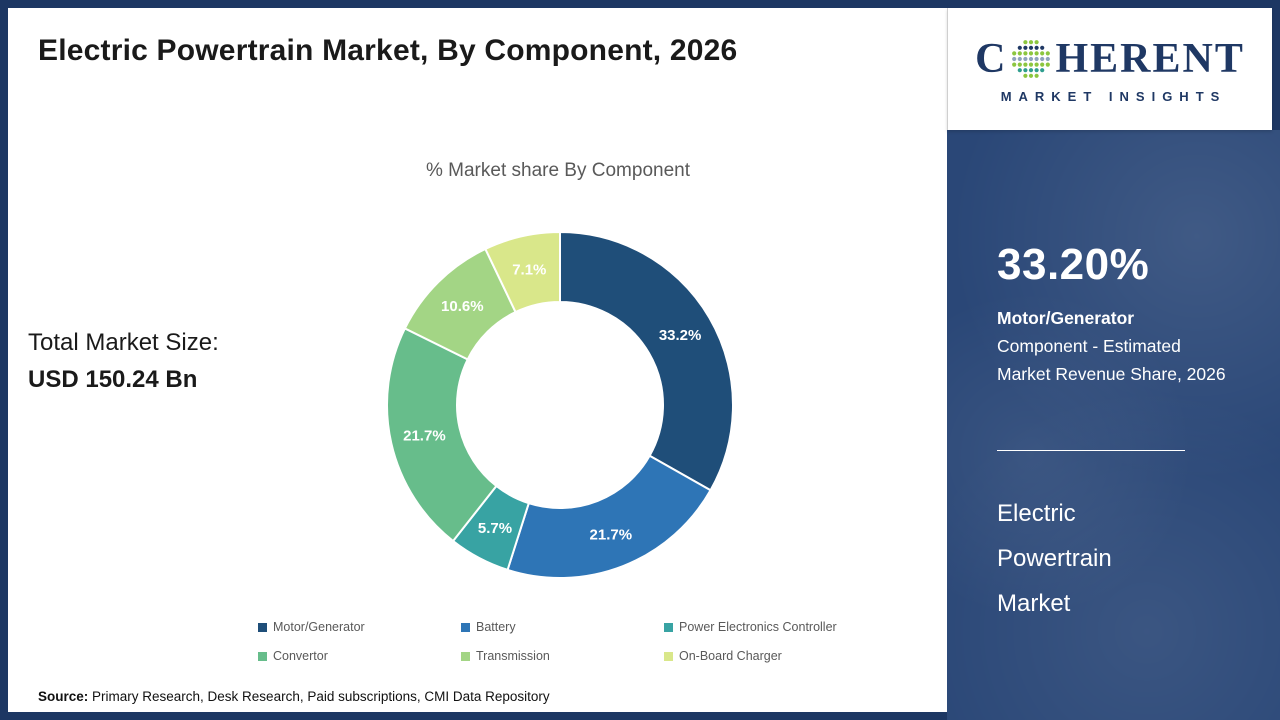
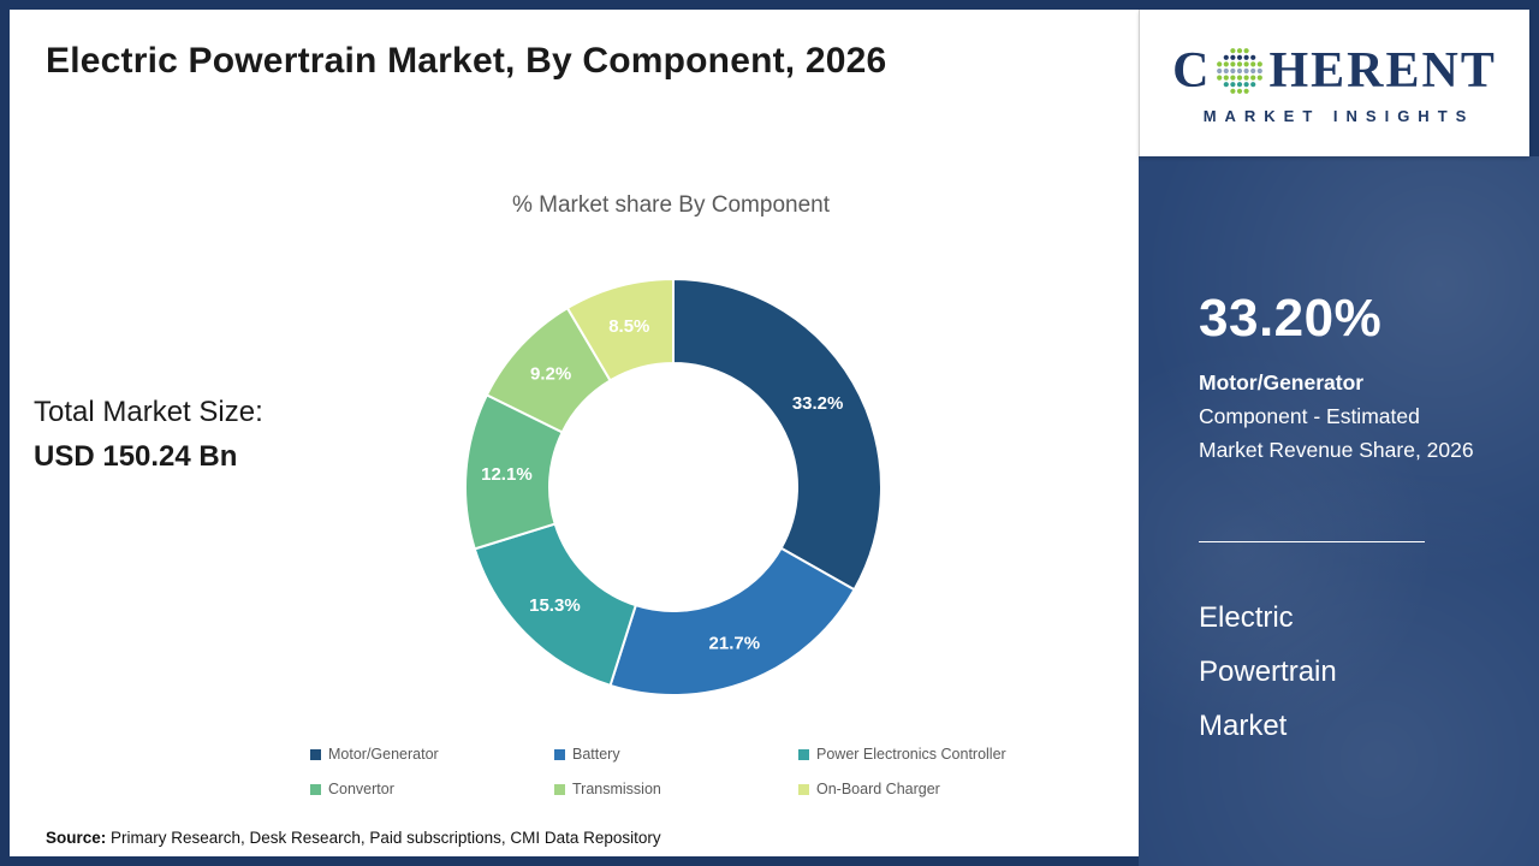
Power Electronics Controller: 5.7% -> 15.3%
Convertor: 21.7% -> 12.1%
Transmission: 10.6% -> 9.2%
On-Board Charger: 7.1% -> 8.5%
